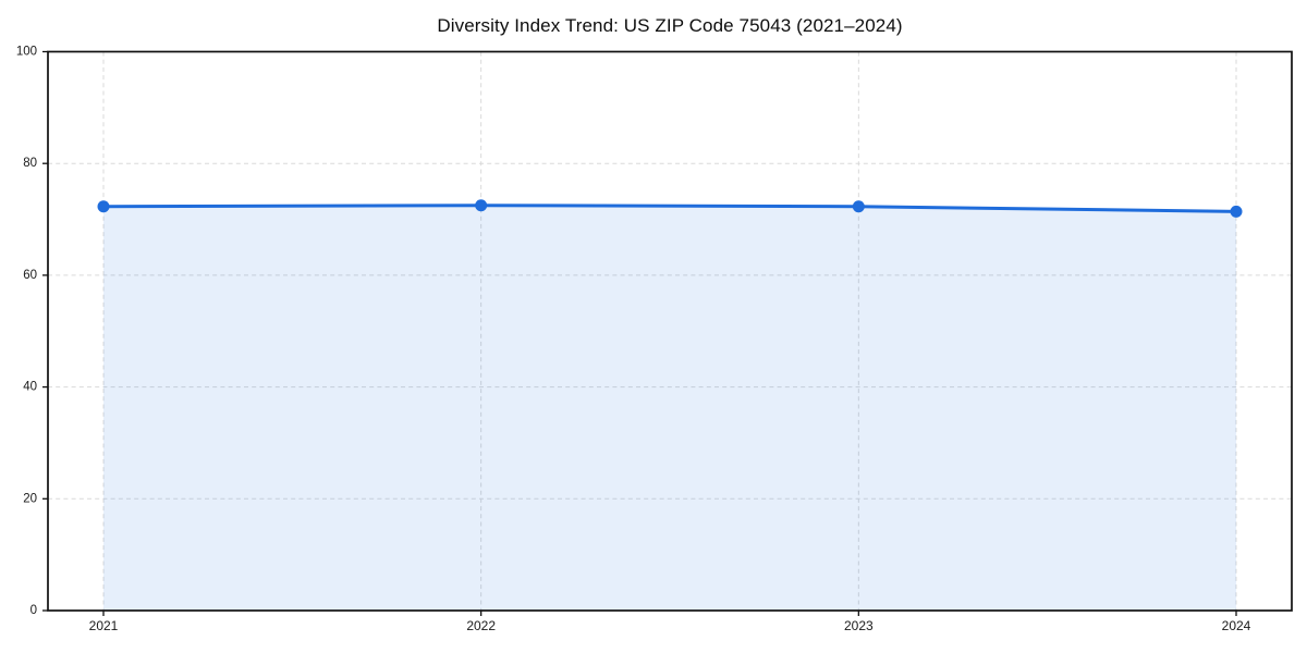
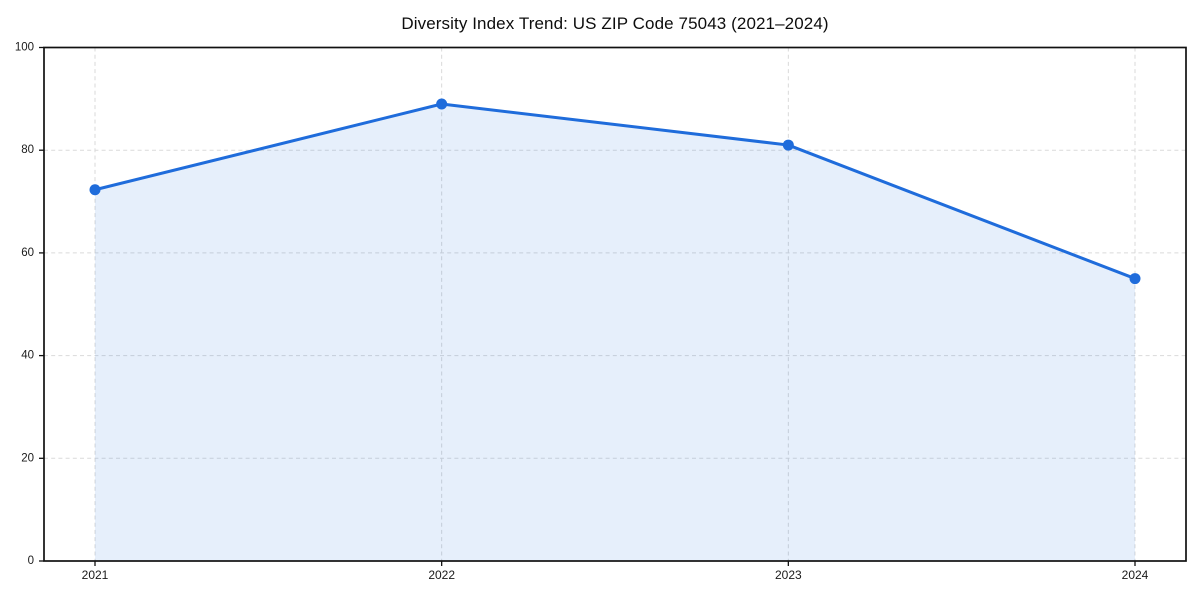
2022: 72 -> 89
2023: 72 -> 81
2024: 71 -> 55
